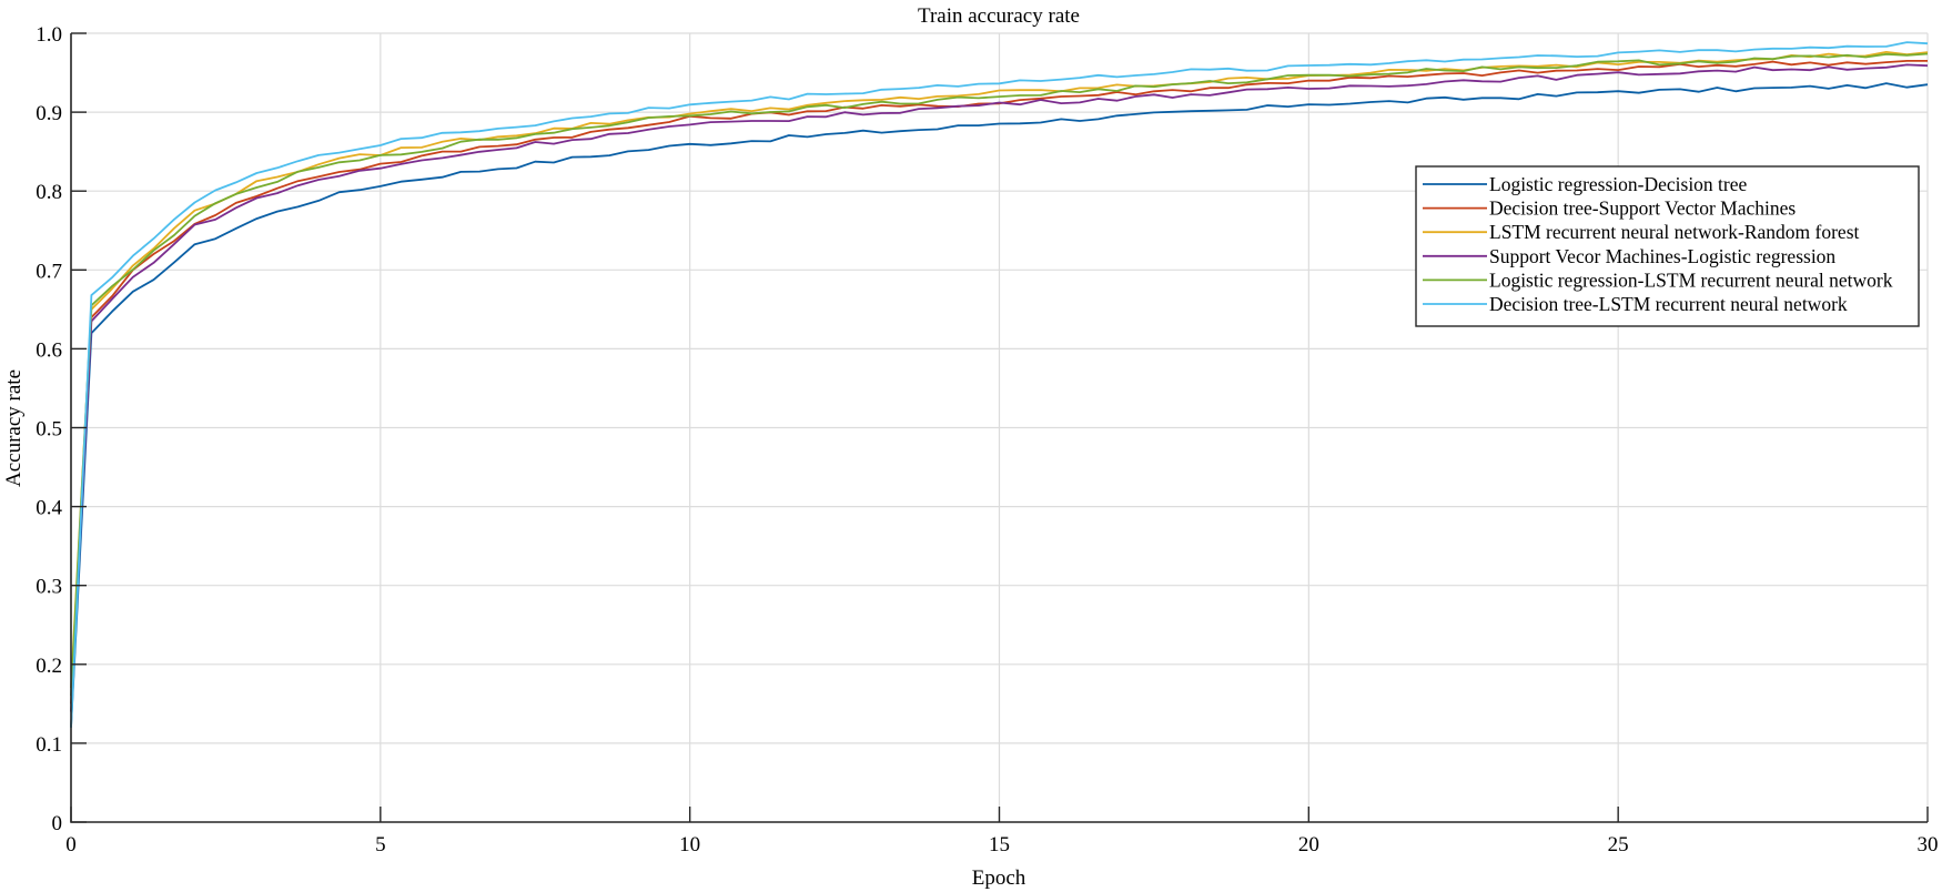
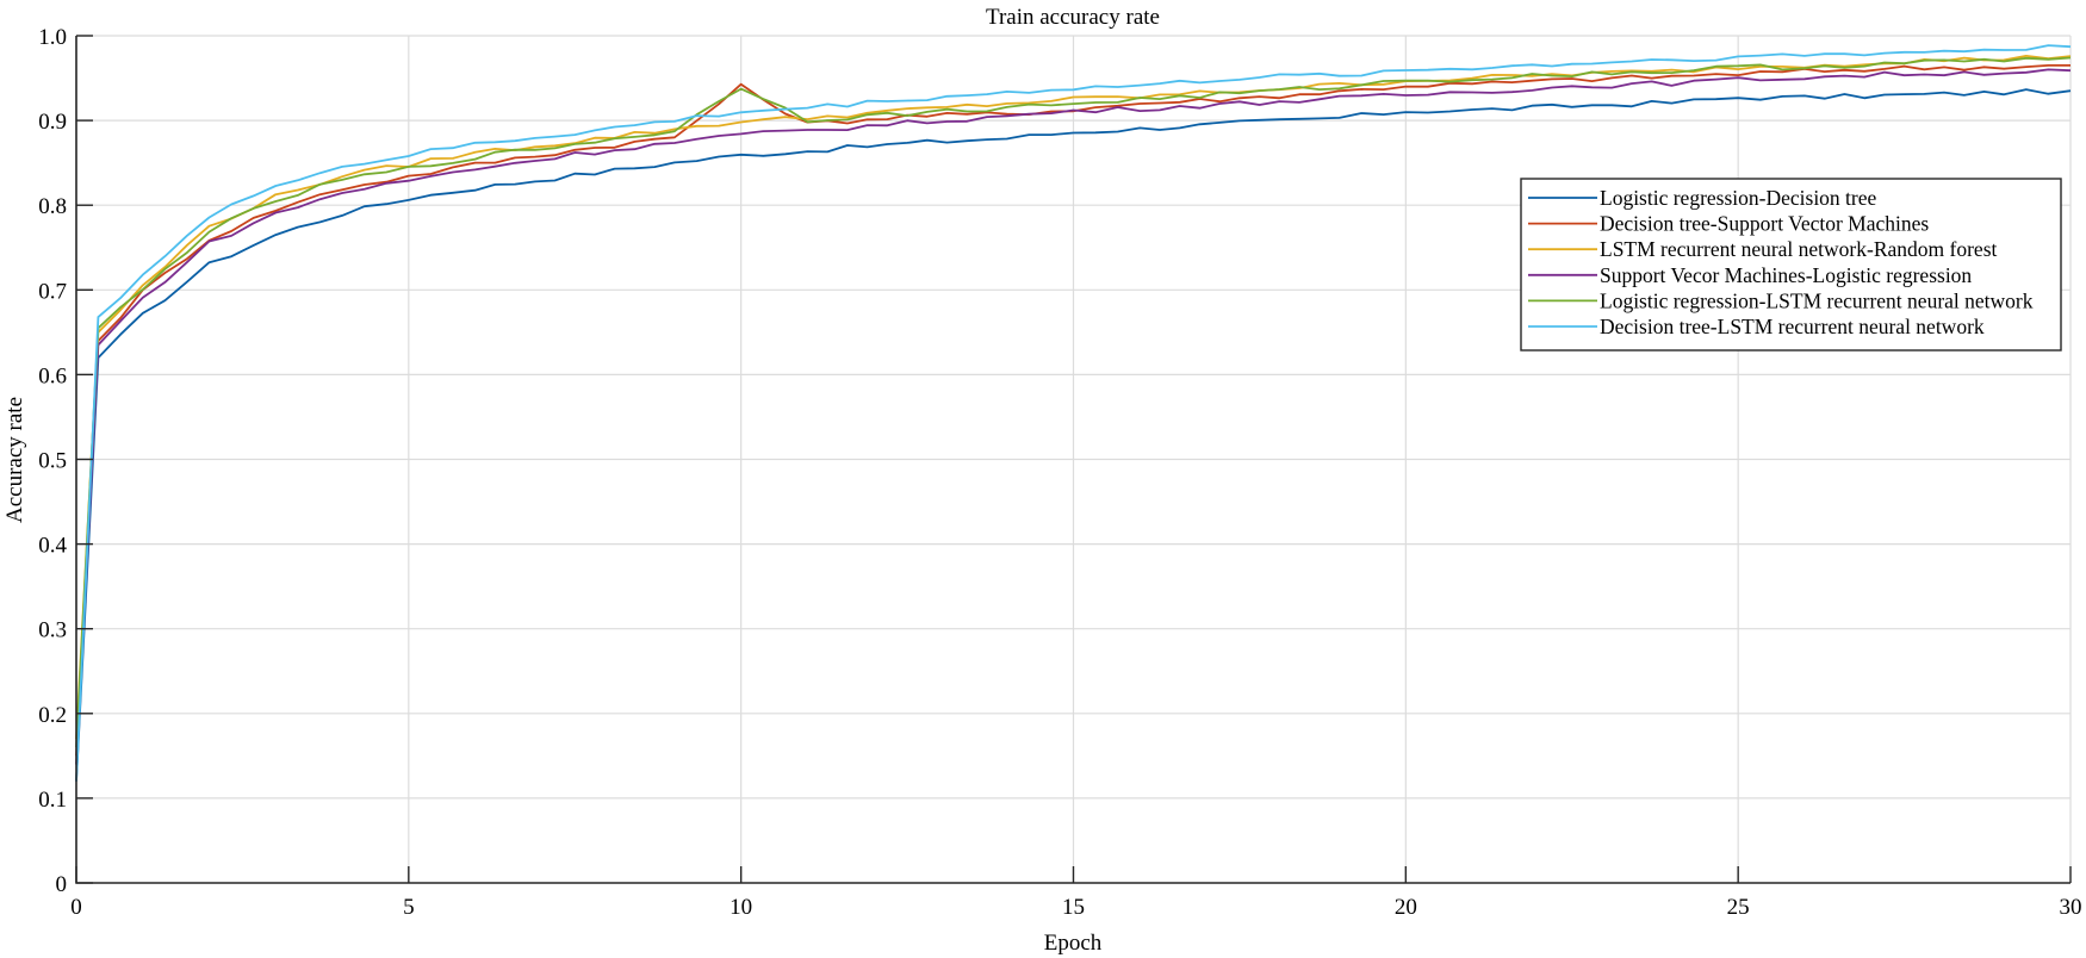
Decision tree-Support Vector Machines/10: 0.89 -> 0.94
Logistic regression-LSTM recurrent neural network/10: 0.90 -> 0.94
